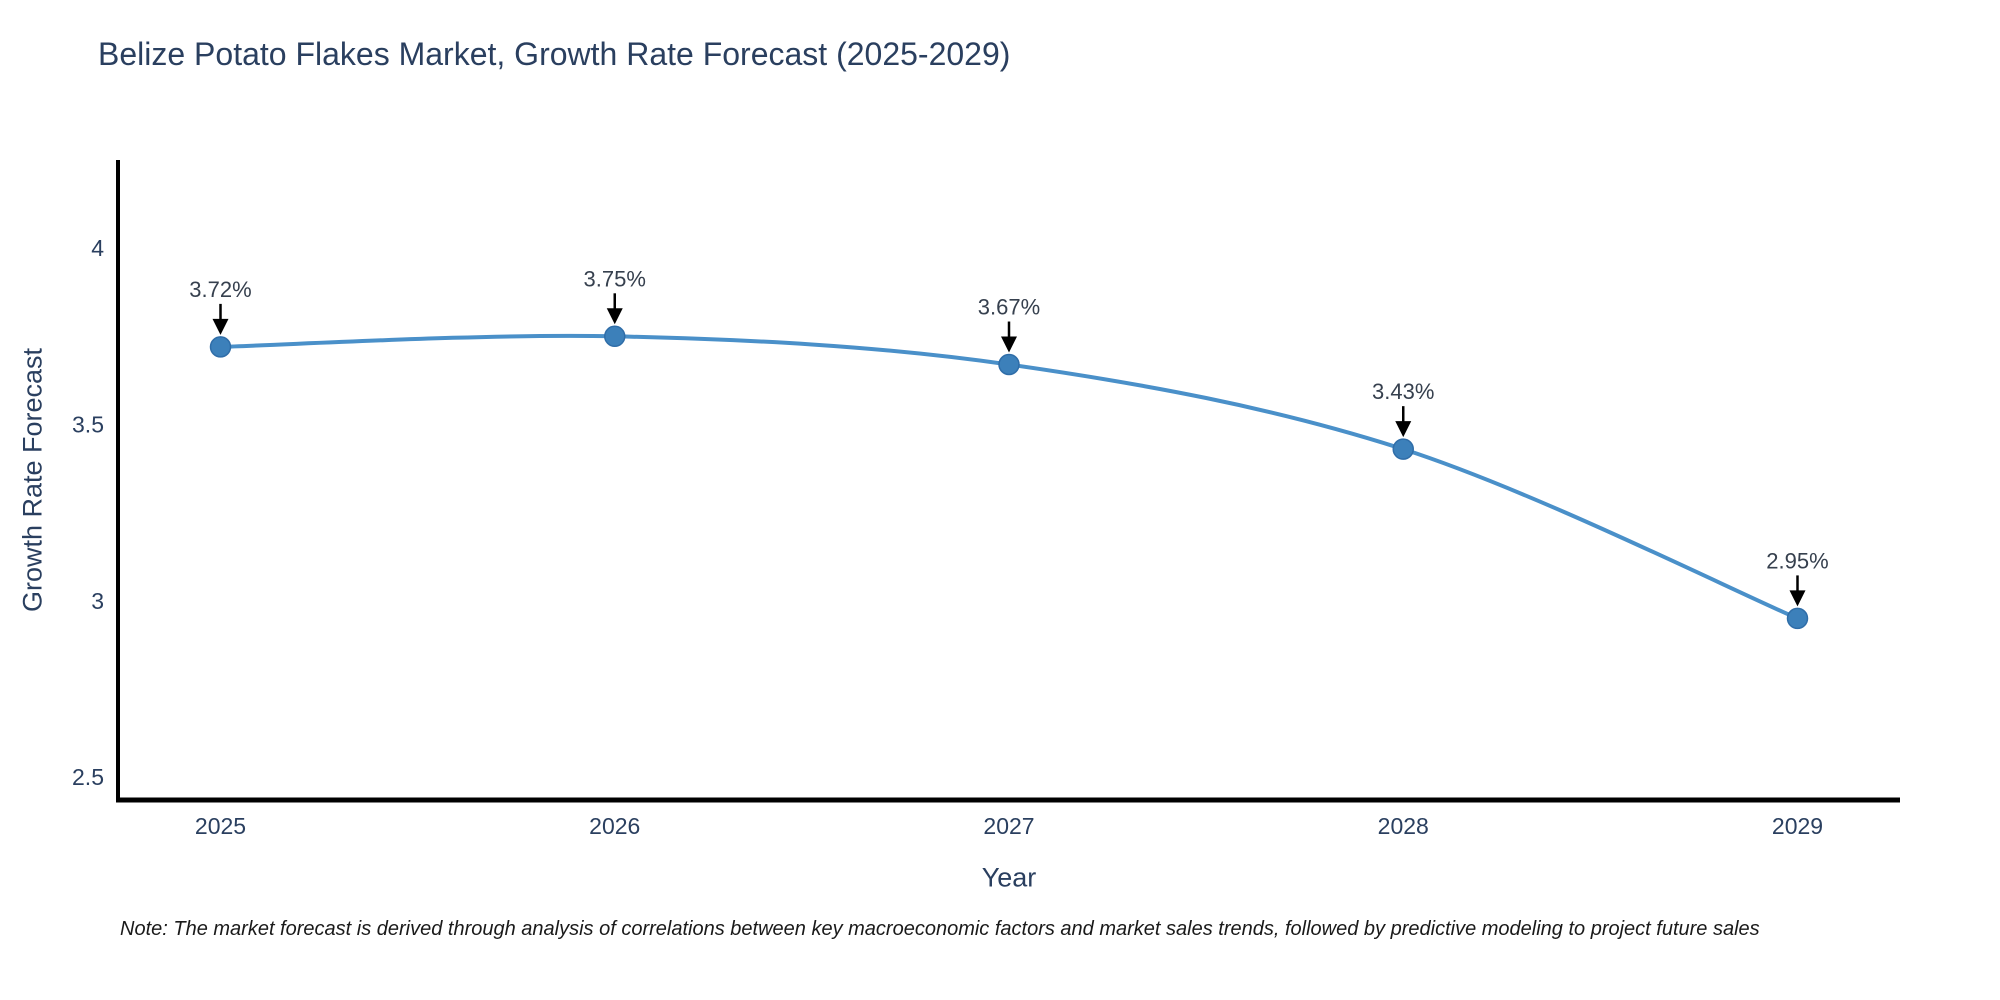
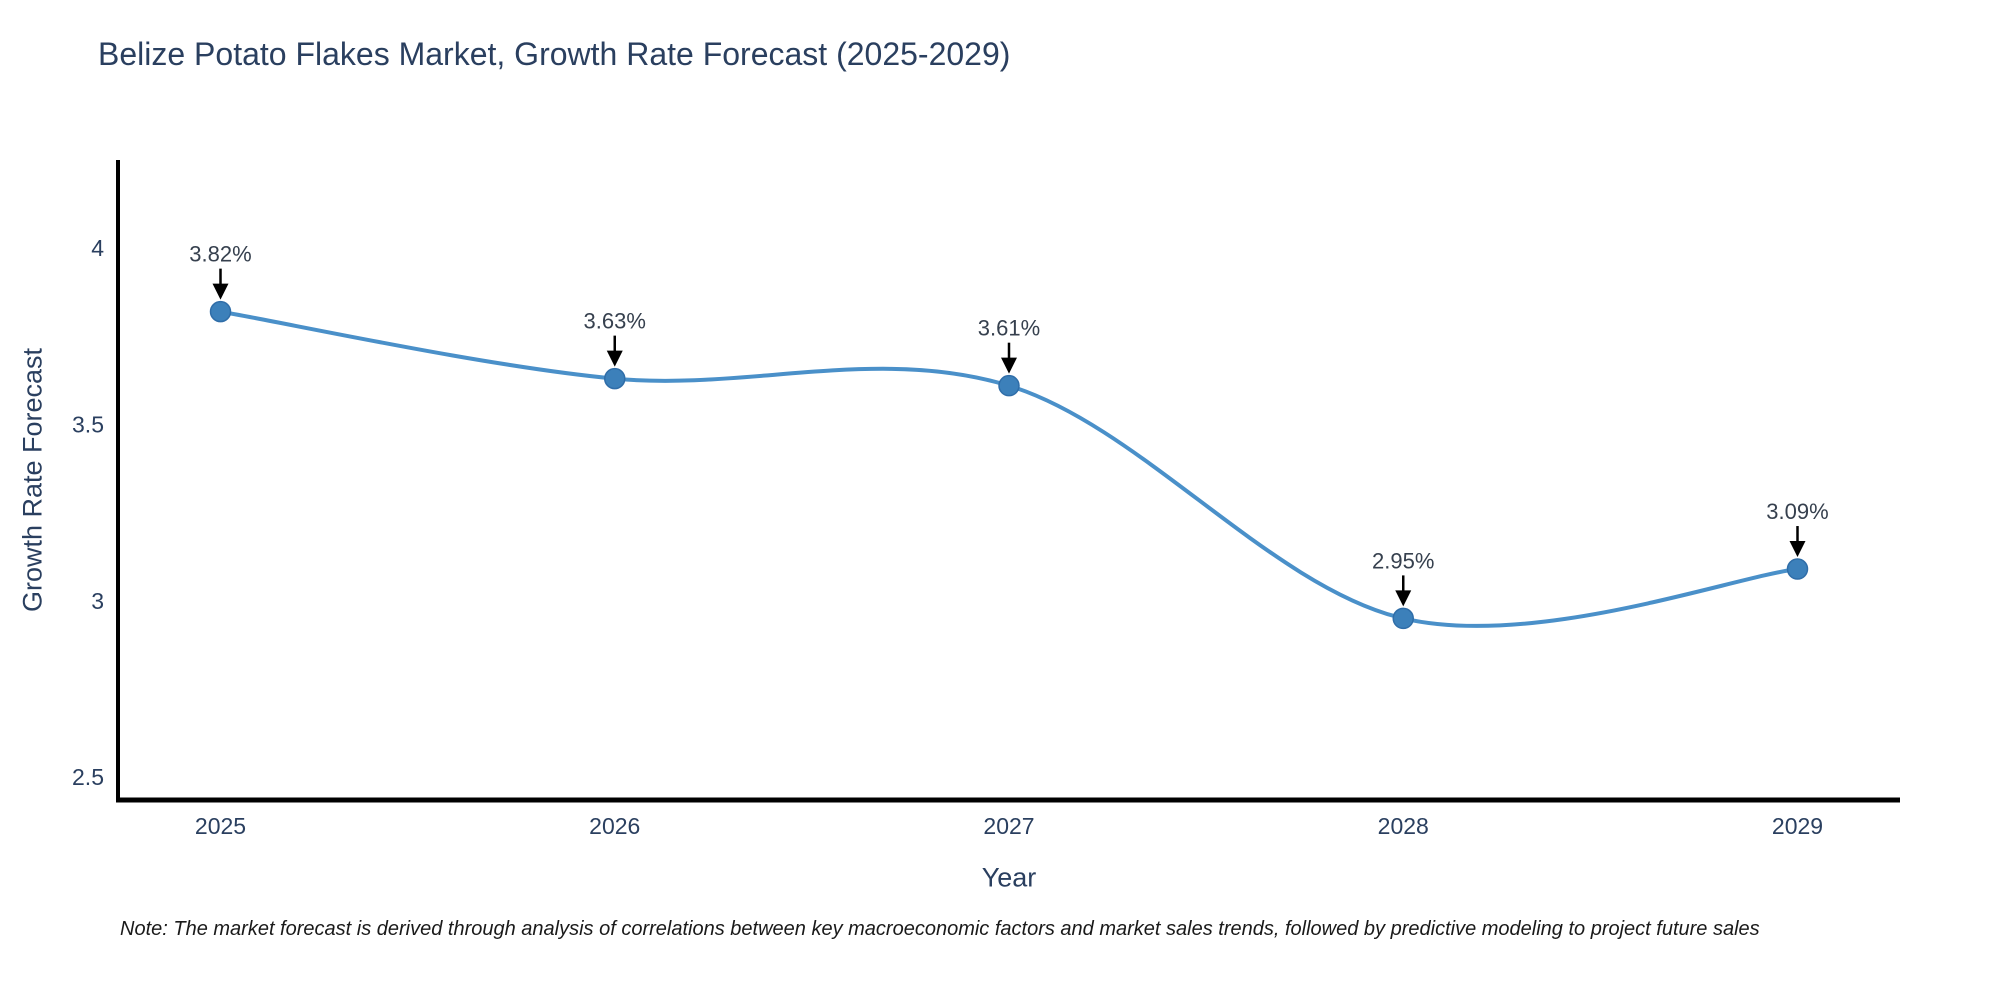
2025: 3.72% -> 3.82%
2026: 3.75% -> 3.63%
2027: 3.67% -> 3.61%
2028: 3.43% -> 2.95%
2029: 2.95% -> 3.09%
